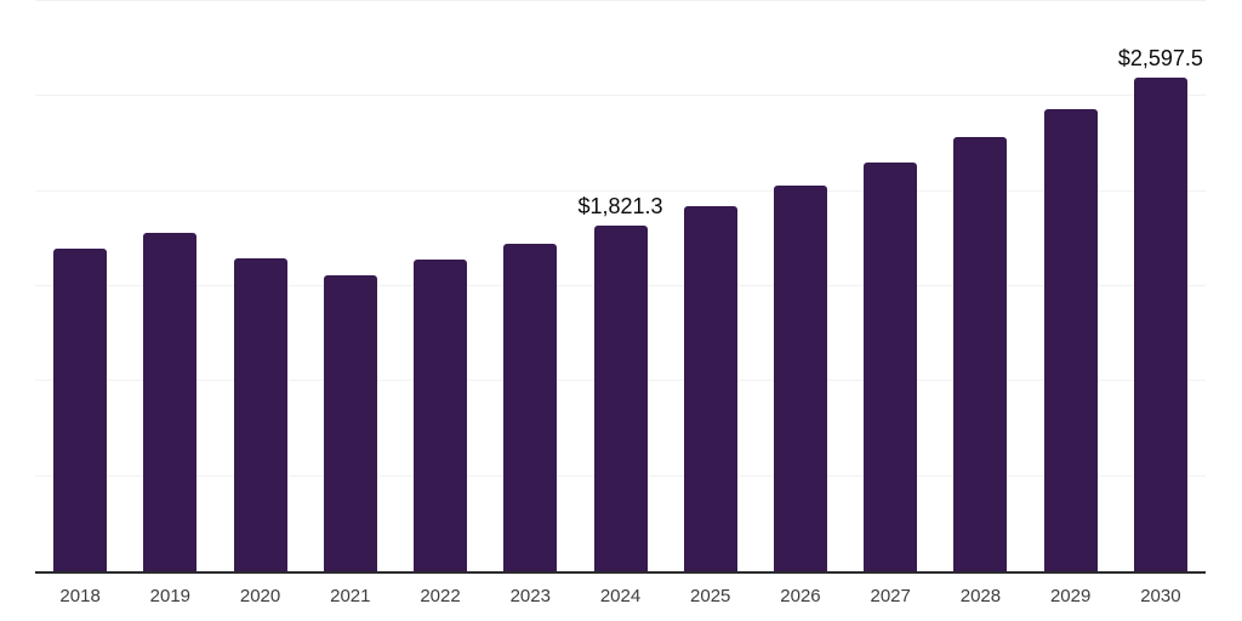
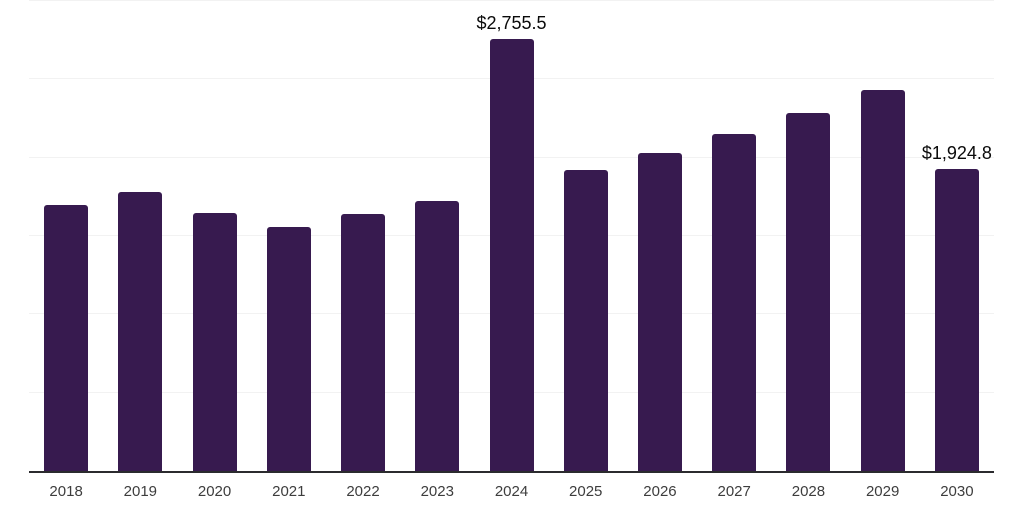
2024: $1,821.3 -> $2,755.5
2030: $2,597.5 -> $1,924.8
